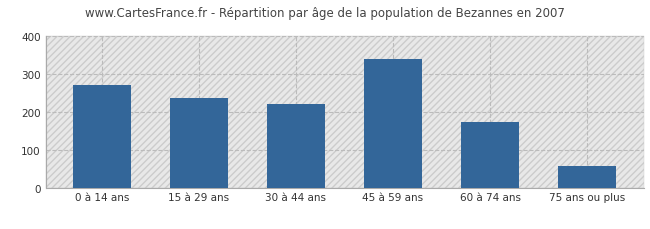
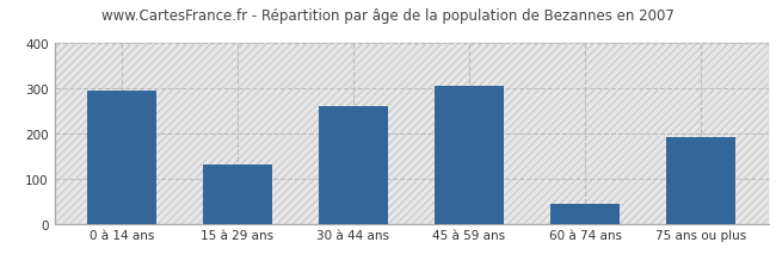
0 à 14 ans: 270 -> 295
15 à 29 ans: 237 -> 130
30 à 44 ans: 220 -> 260
45 à 59 ans: 340 -> 305
60 à 74 ans: 173 -> 45
75 ans ou plus: 58 -> 190
